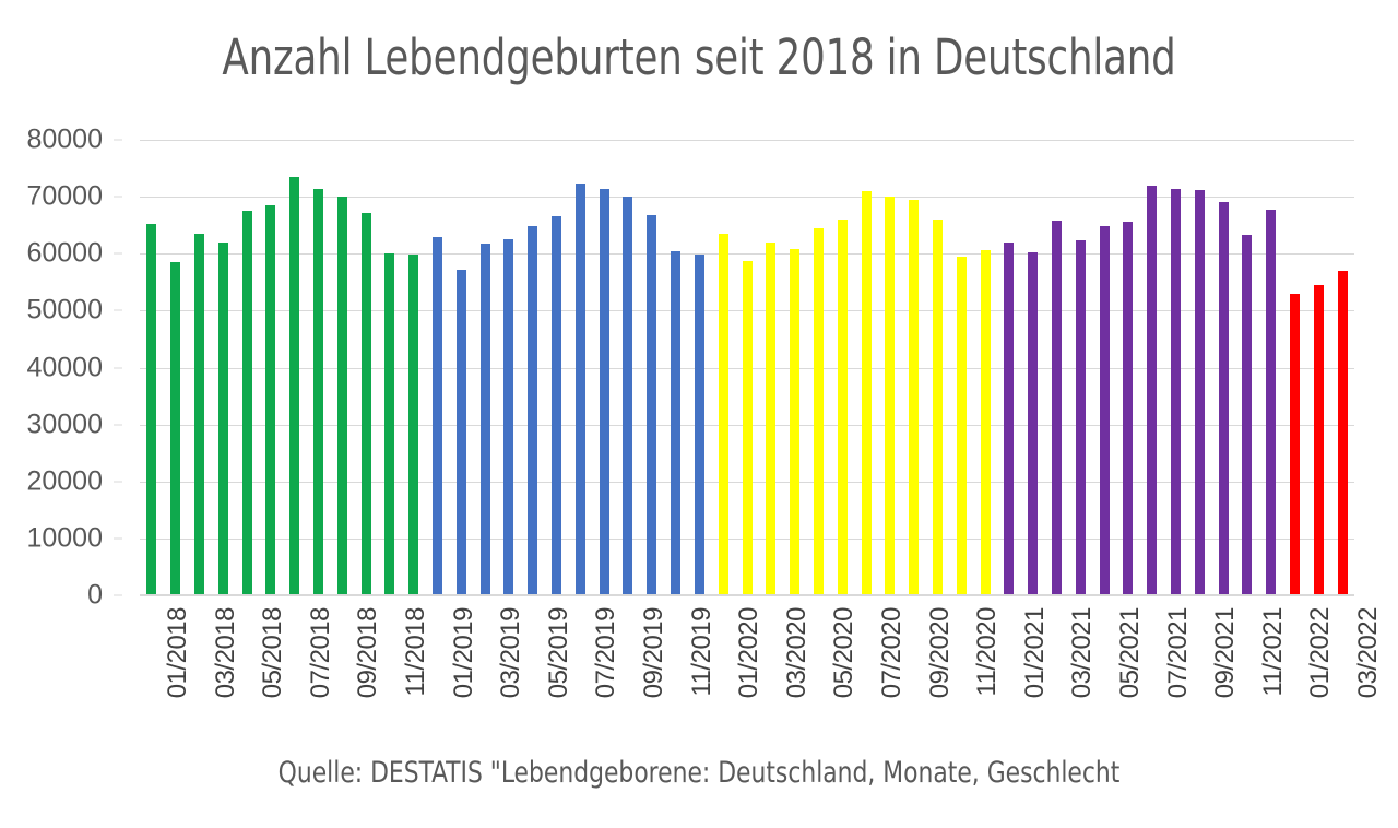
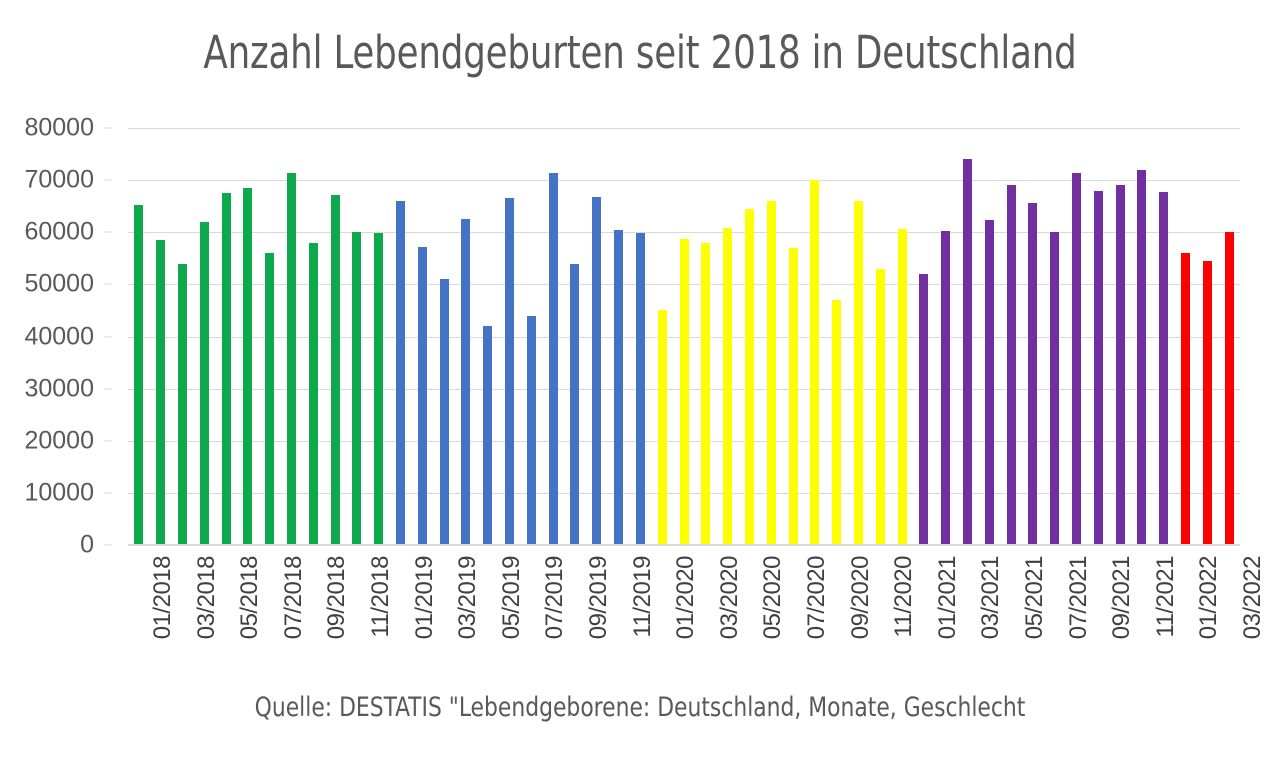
03/2018: 64000 -> 54000
07/2018: 74000 -> 56000
09/2018: 70000 -> 58000
01/2019: 63000 -> 66000
03/2019: 62000 -> 51000
05/2019: 65000 -> 42000
07/2019: 72000 -> 44000
09/2019: 70000 -> 54000
01/2020: 64000 -> 45000
03/2020: 62000 -> 58000
07/2020: 71000 -> 57000
09/2020: 69000 -> 47000
11/2020: 59000 -> 53000
01/2021: 62000 -> 52000
03/2021: 66000 -> 74000
05/2021: 65000 -> 69000
07/2021: 72000 -> 60000
09/2021: 71000 -> 68000
11/2021: 63000 -> 72000
01/2022: 53000 -> 56000
03/2022: 57000 -> 60000
